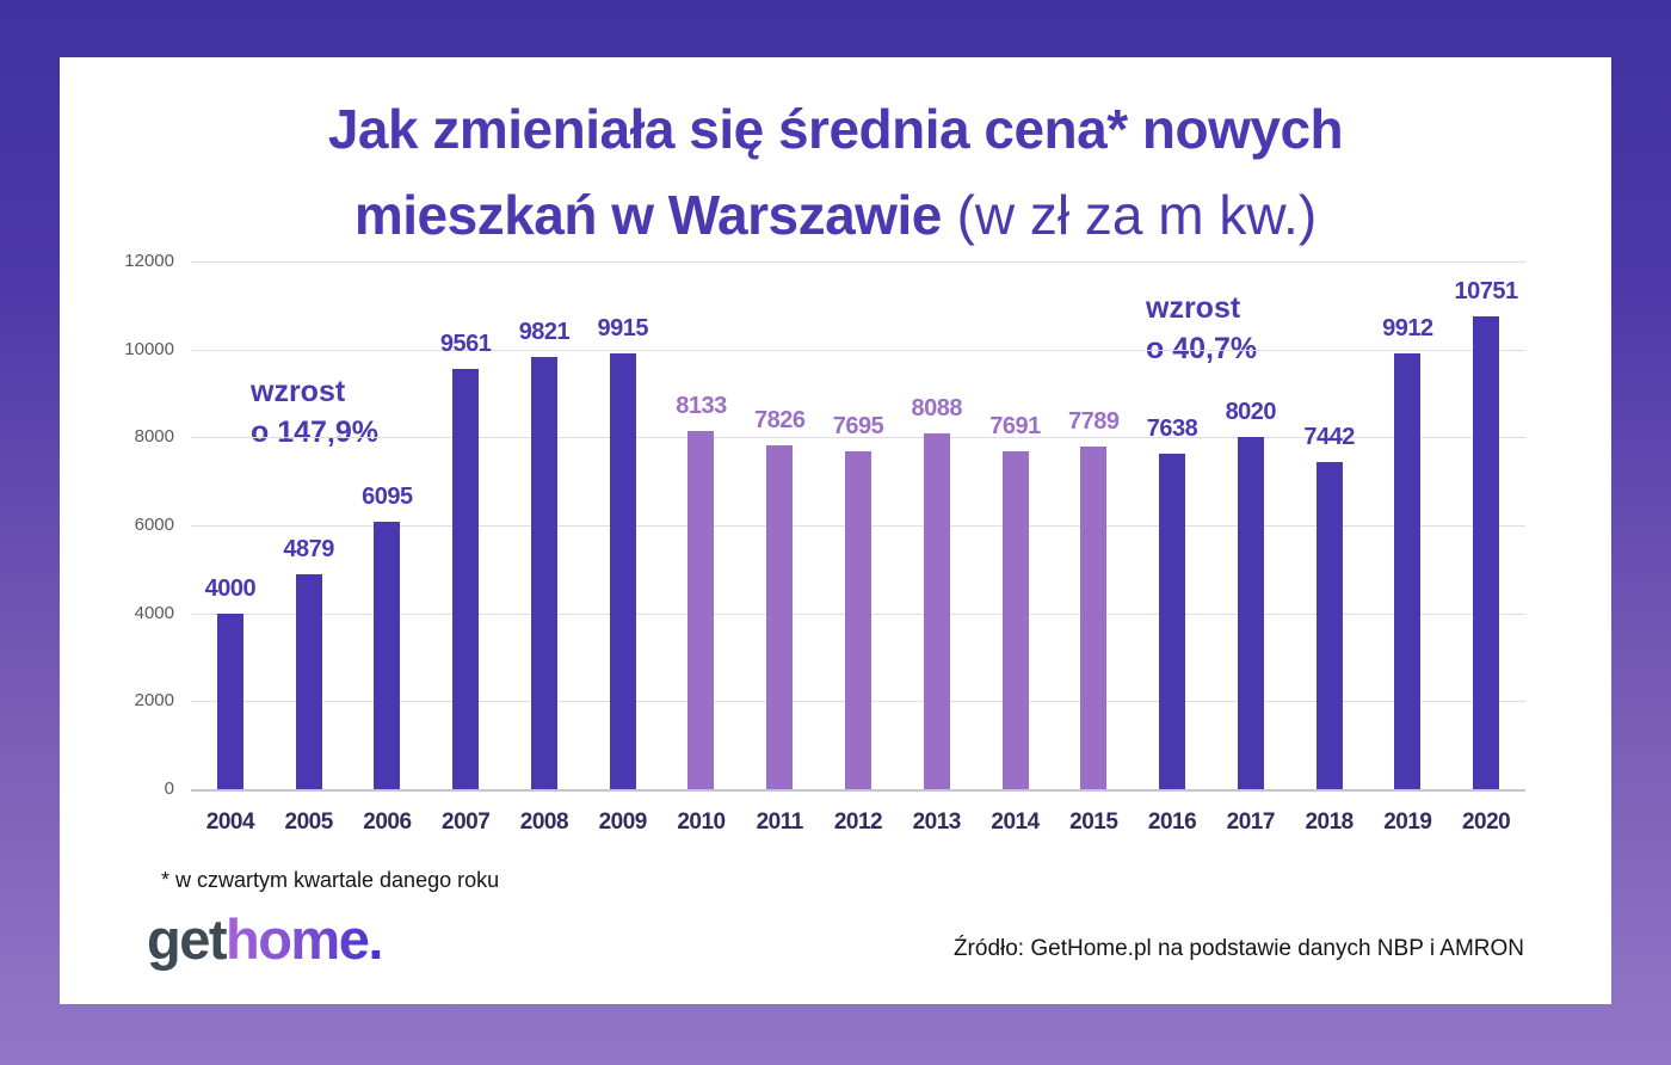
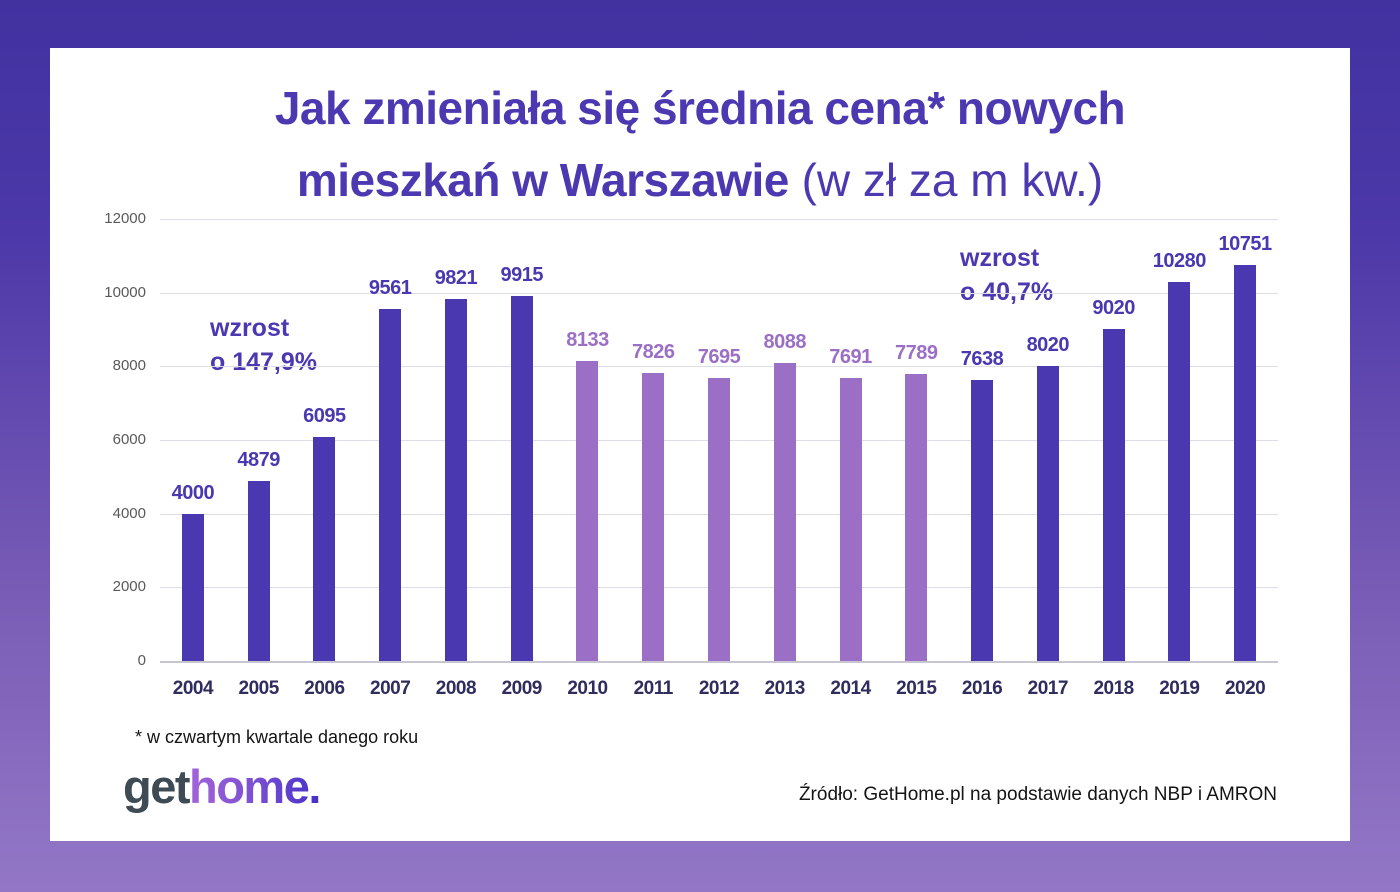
2018: 7442 -> 9020
2019: 9912 -> 10280
